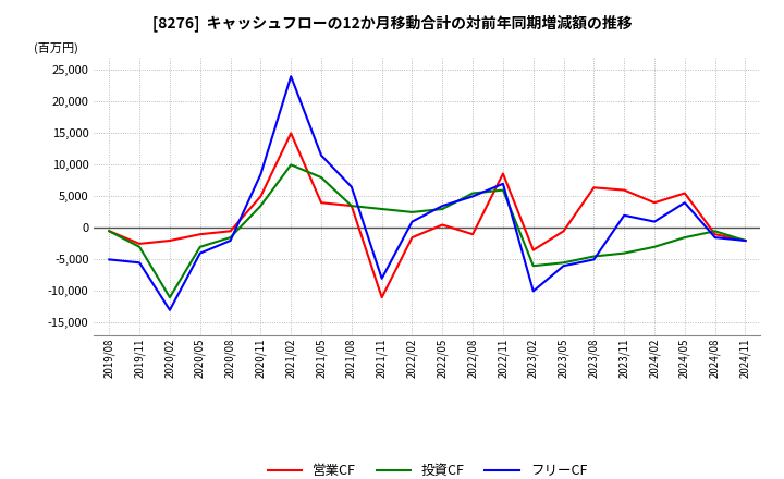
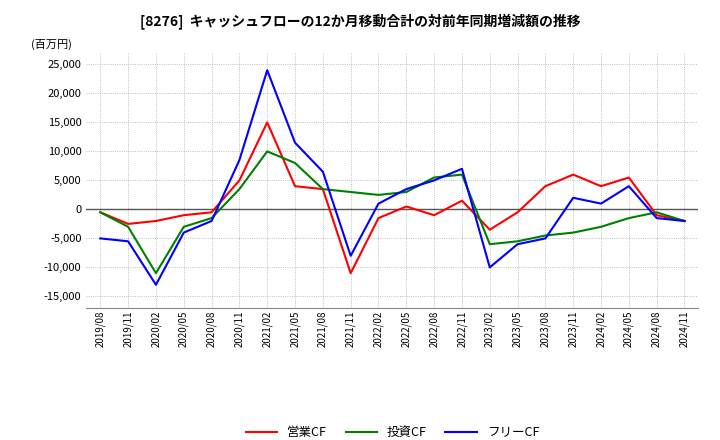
営業CF/2022/11: 8,600 -> 1,500
営業CF/2023/08: 6,400 -> 4,000
